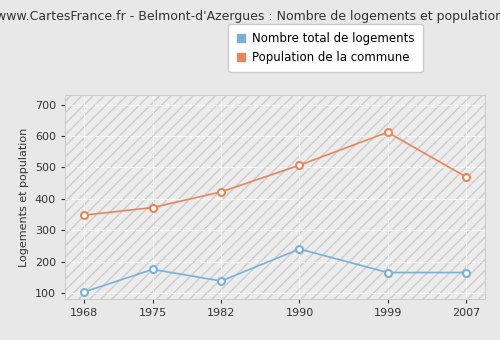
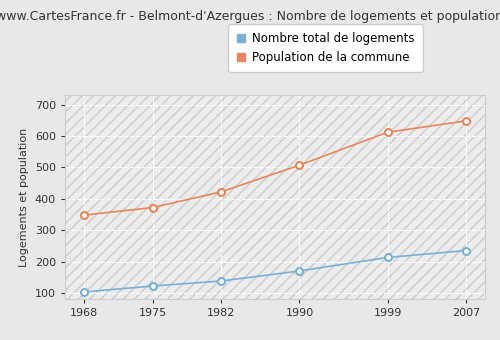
Nombre total de logements/1975: 175 -> 122
Nombre total de logements/1990: 240 -> 170
Nombre total de logements/1999: 165 -> 213
Nombre total de logements/2007: 165 -> 235
Population de la commune/2007: 470 -> 648
